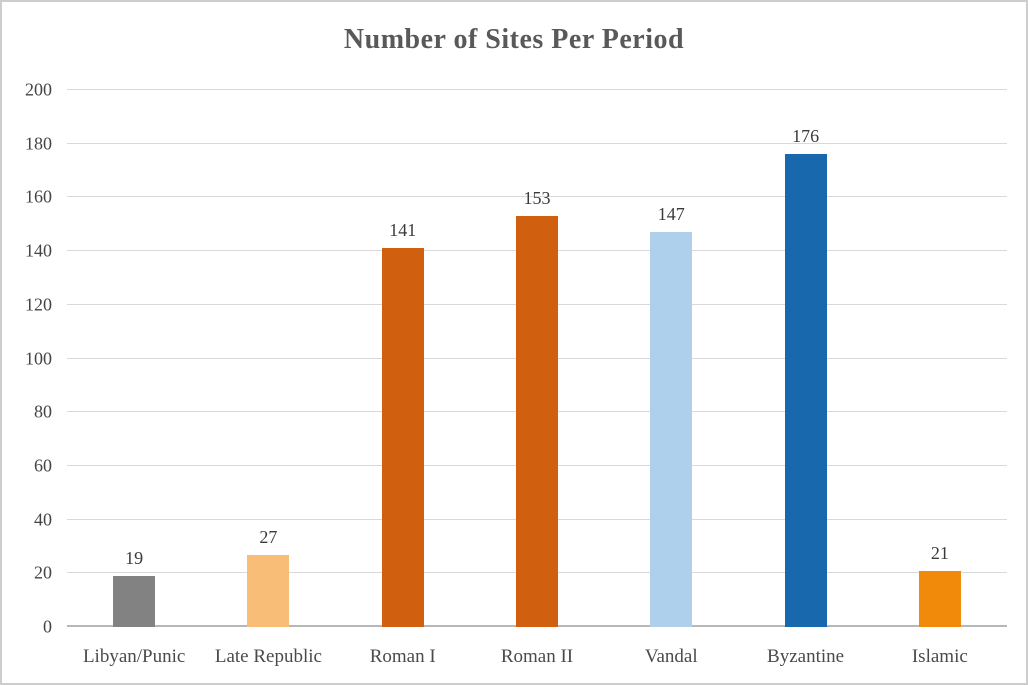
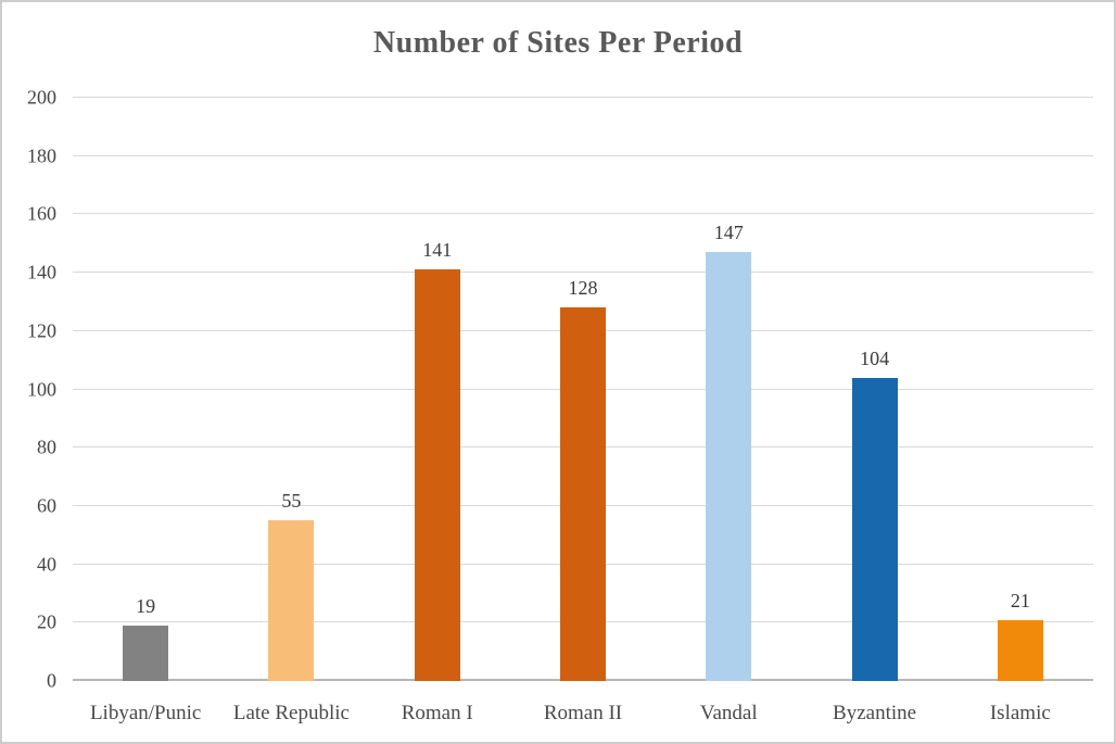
Late Republic: 27 -> 55
Roman II: 153 -> 128
Byzantine: 176 -> 104
